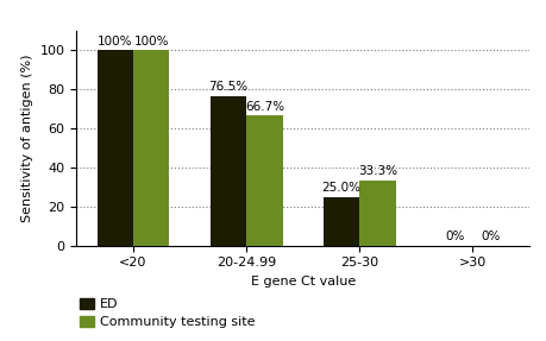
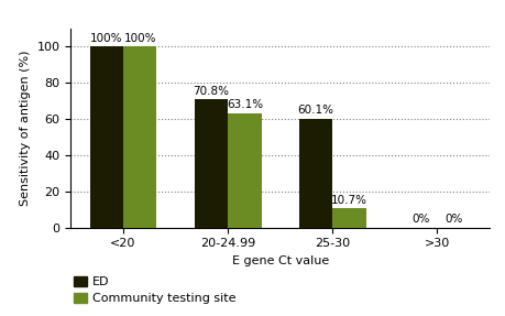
ED/20-24.99: 76.5% -> 70.8%
Community testing site/20-24.99: 66.7% -> 63.1%
ED/25-30: 25.0% -> 60.1%
Community testing site/25-30: 33.3% -> 10.7%
